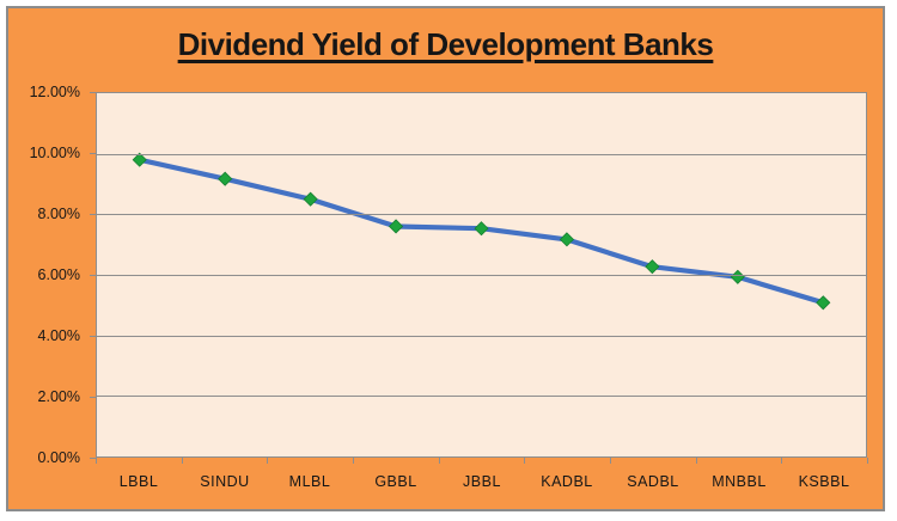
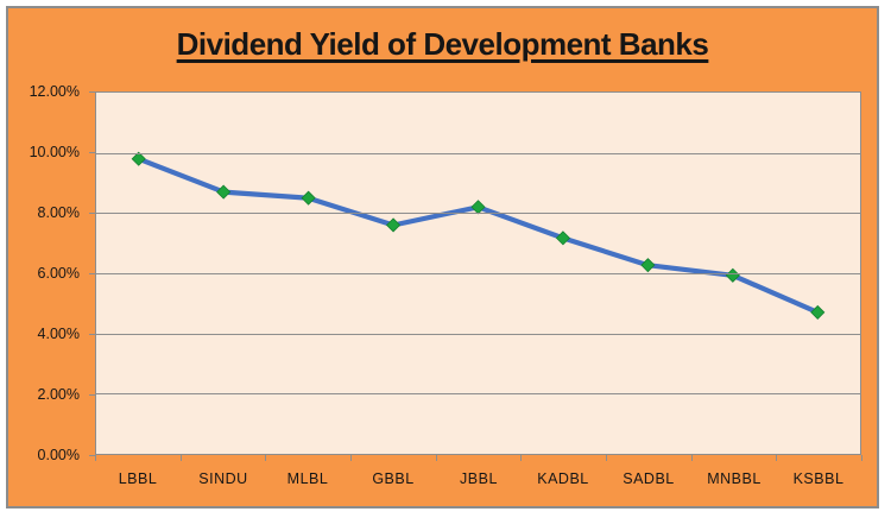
SINDU: 9.2% -> 8.7%
JBBL: 7.5% -> 8.2%
KSBBL: 5.1% -> 4.7%
